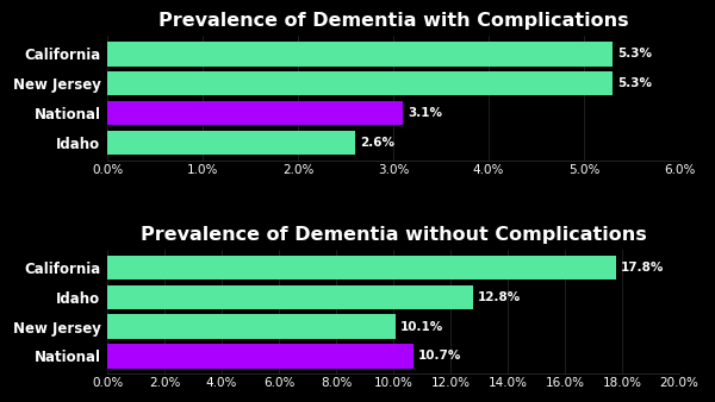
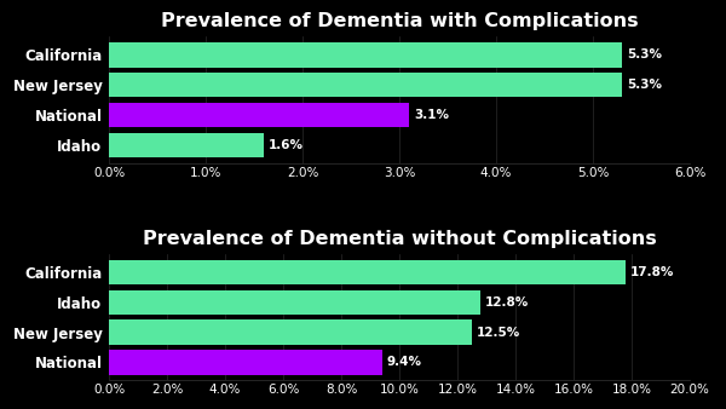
Prevalence of Dementia with Complications/Idaho: 2.6% -> 1.6%
Prevalence of Dementia without Complications/New Jersey: 10.1% -> 12.5%
Prevalence of Dementia without Complications/National: 10.7% -> 9.4%
